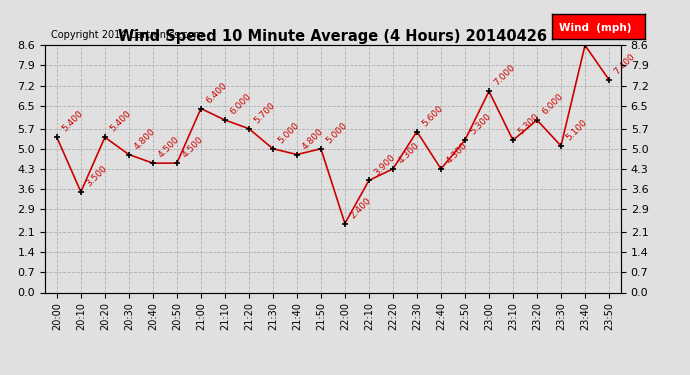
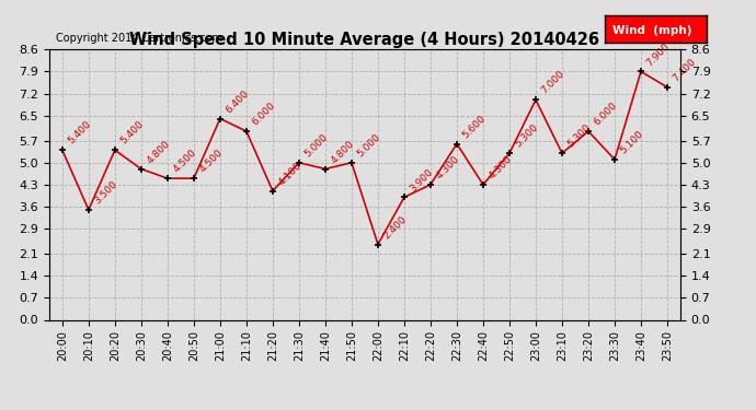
21:20: 5.700 -> 4.100
23:40: 8.6 -> 7.9
